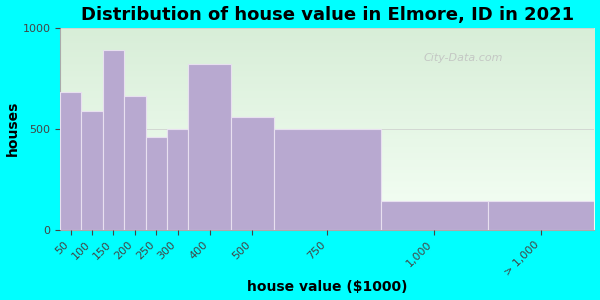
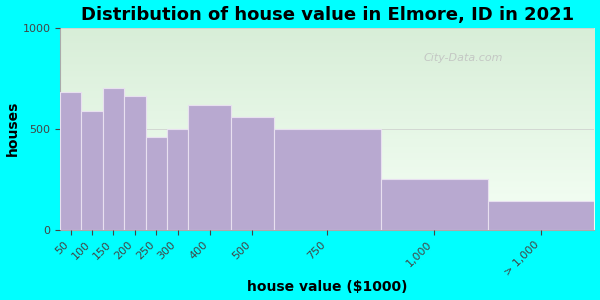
150: 890 -> 700
400: 820 -> 620
1,000: 140 -> 250
